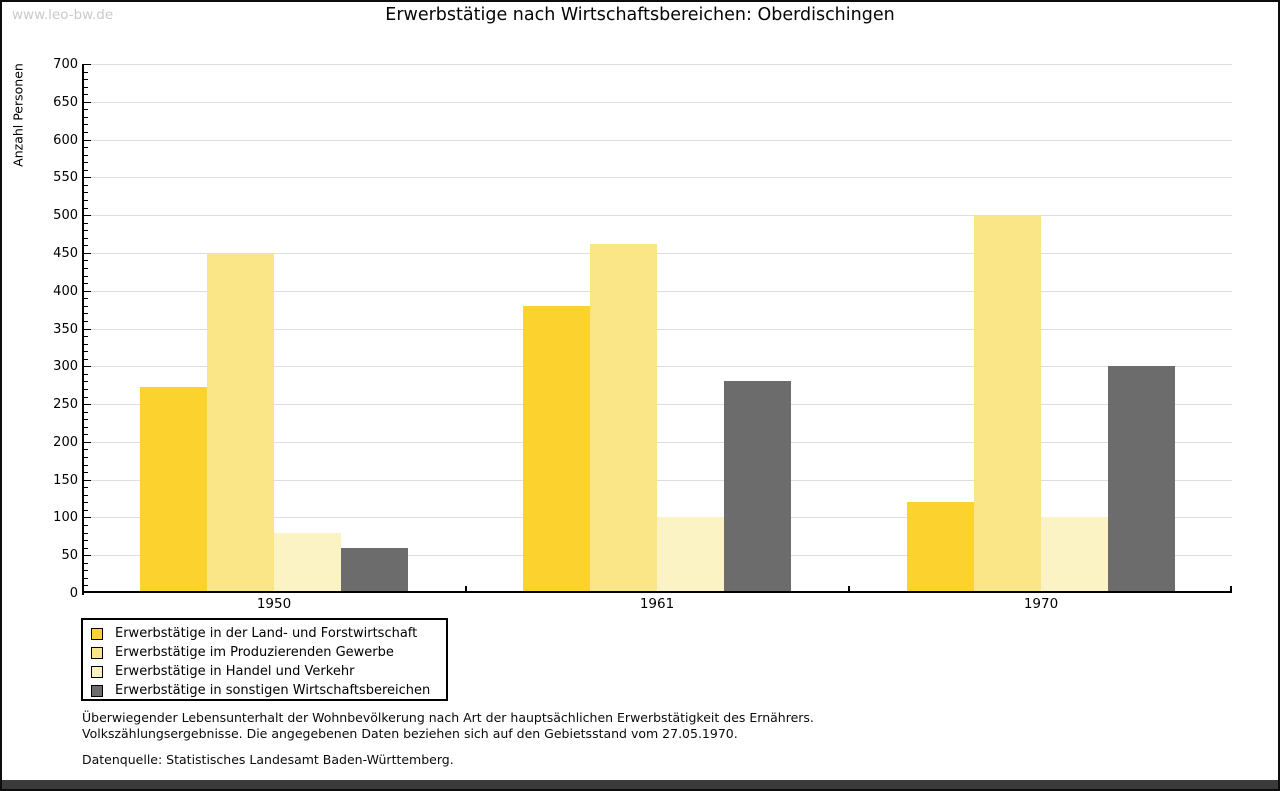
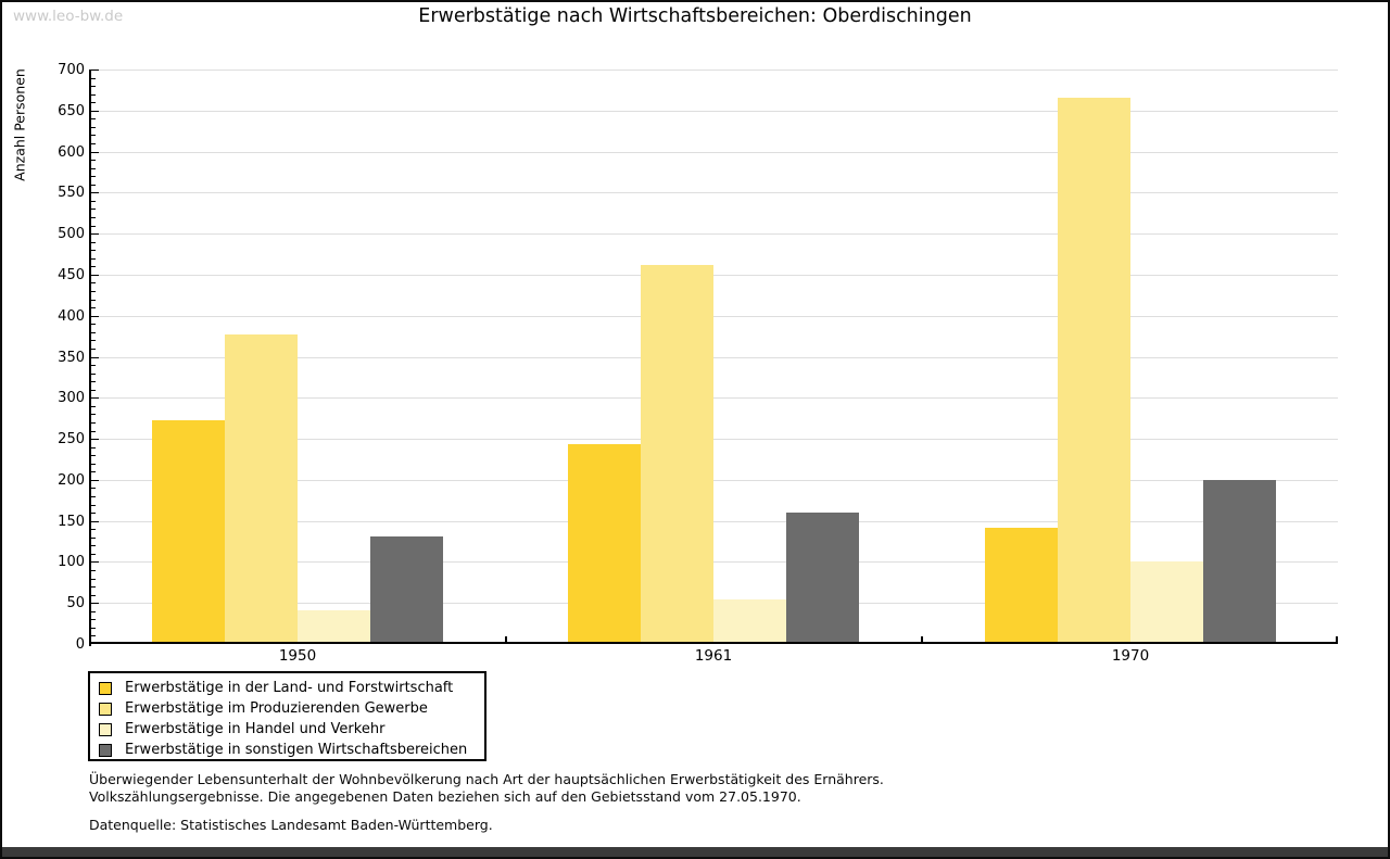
Erwerbstätige im Produzierenden Gewerbe/1950: 450 -> 380
Erwerbstätige in Handel und Verkehr/1950: 80 -> 40
Erwerbstätige in sonstigen Wirtschaftsbereichen/1950: 60 -> 130
Erwerbstätige in der Land- und Forstwirtschaft/1961: 380 -> 240
Erwerbstätige in Handel und Verkehr/1961: 100 -> 50
Erwerbstätige in sonstigen Wirtschaftsbereichen/1961: 280 -> 160
Erwerbstätige in der Land- und Forstwirtschaft/1970: 120 -> 140
Erwerbstätige im Produzierenden Gewerbe/1970: 500 -> 660
Erwerbstätige in sonstigen Wirtschaftsbereichen/1970: 300 -> 200
